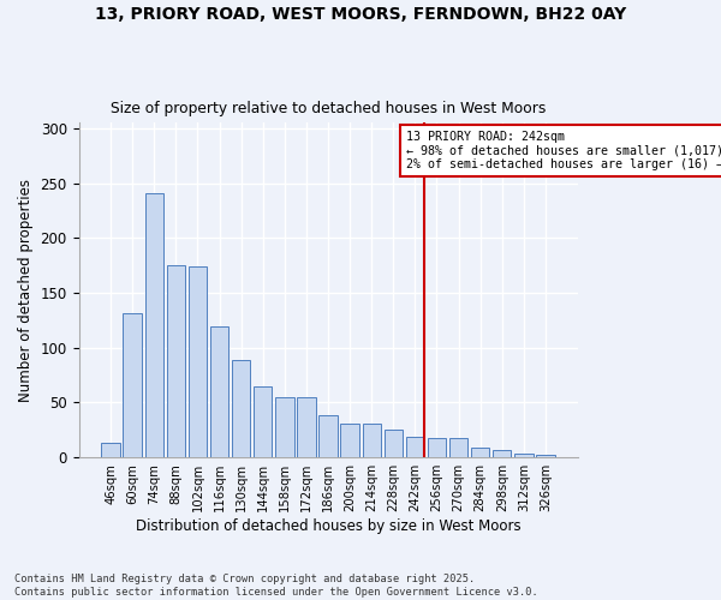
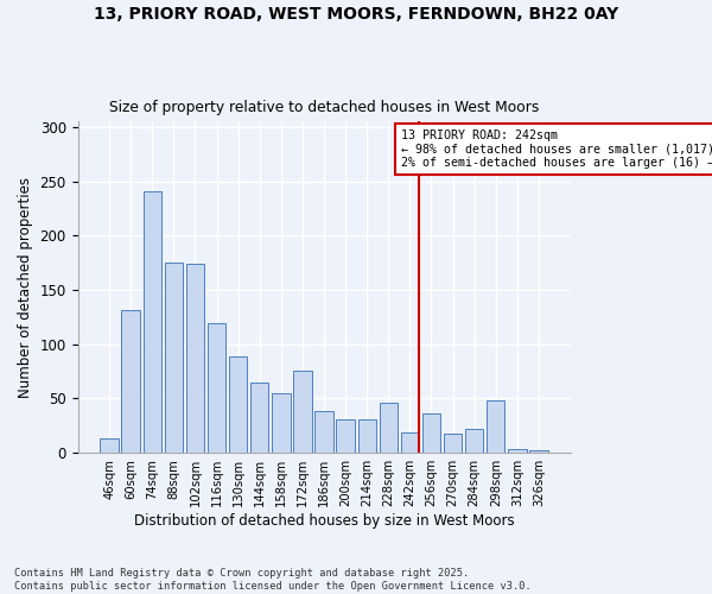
172sqm: 55 -> 76
228sqm: 25 -> 46
256sqm: 18 -> 36
284sqm: 9 -> 22
298sqm: 7 -> 48
